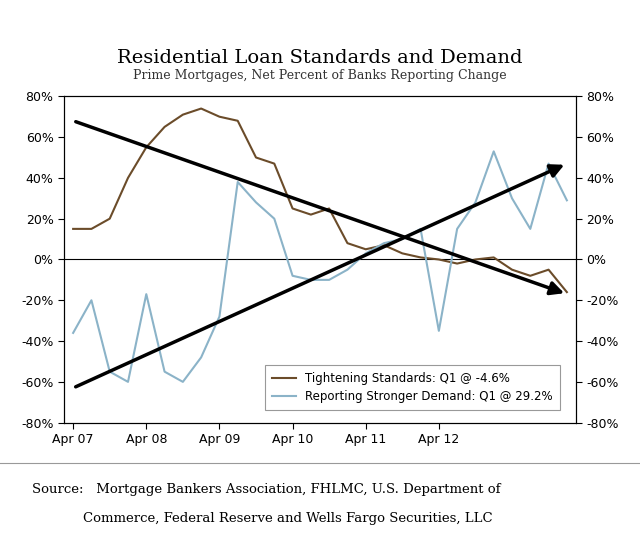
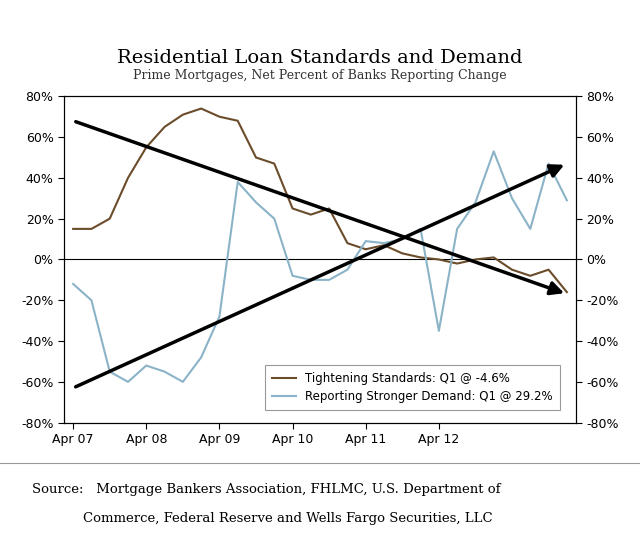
Reporting Stronger Demand: Q1 @ 29.2%/Apr 07: -36% -> -12%
Reporting Stronger Demand: Q1 @ 29.2%/Apr 08: -17% -> -52%
Reporting Stronger Demand: Q1 @ 29.2%/Apr 11: 3% -> 9%
